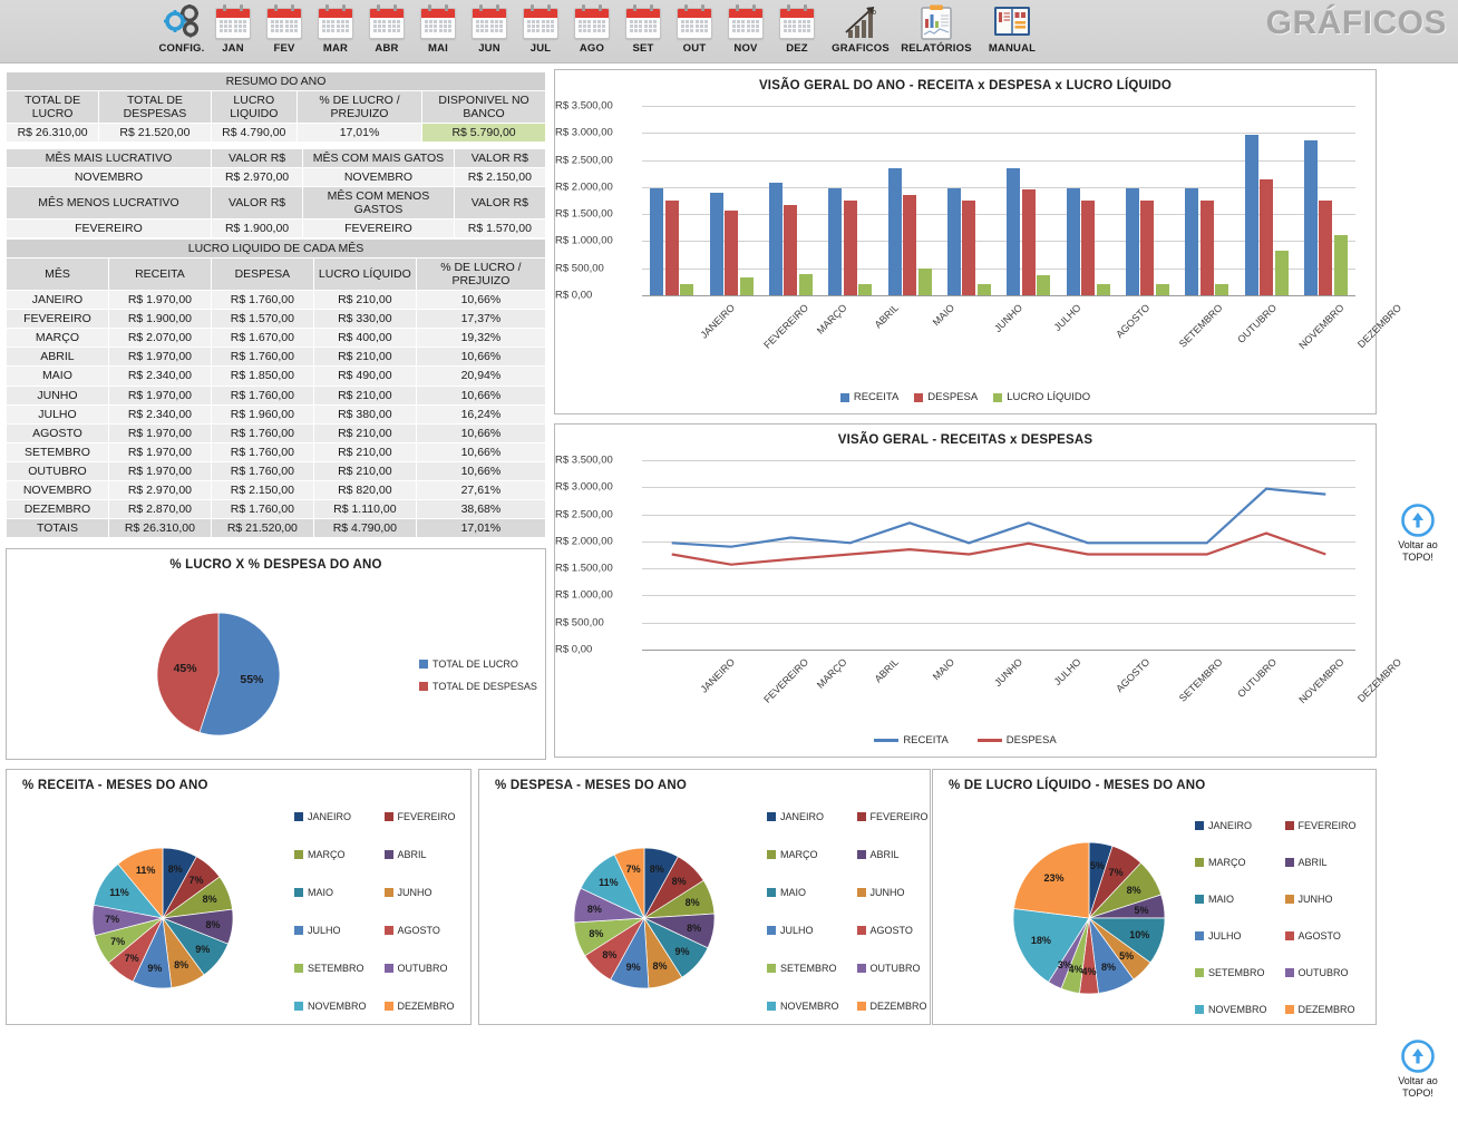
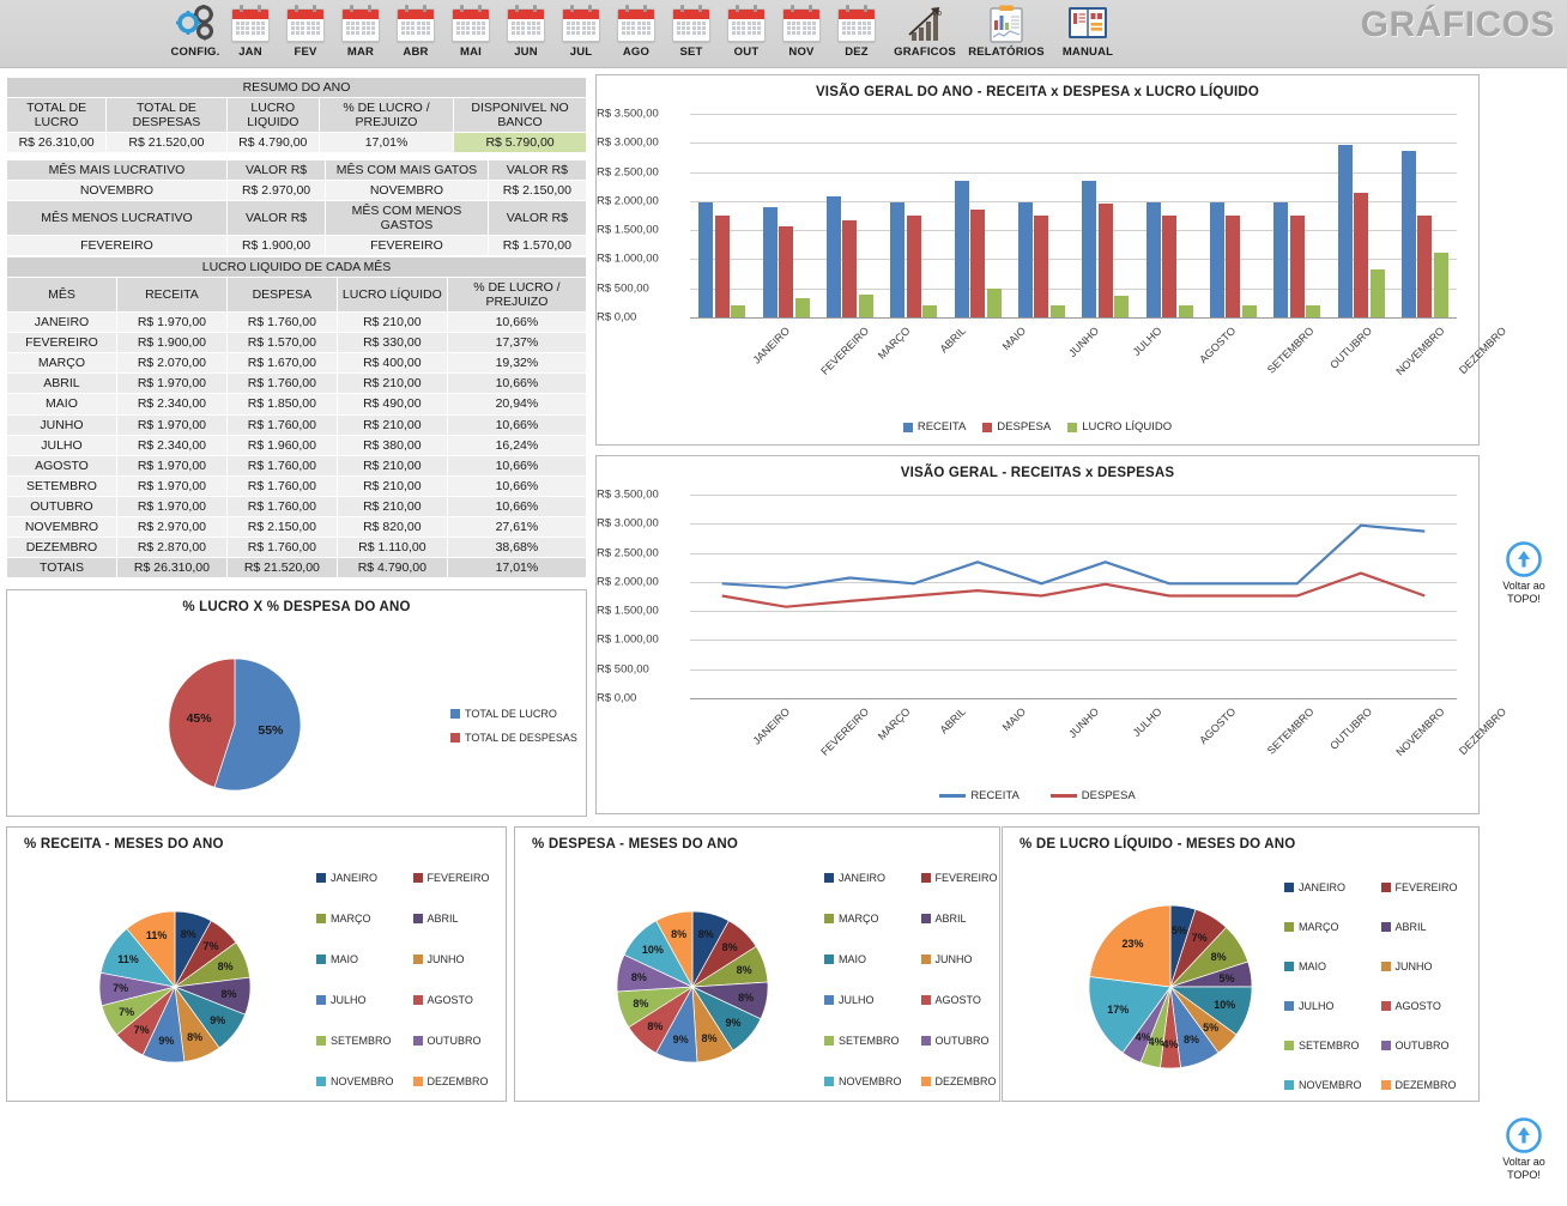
% DESPESA - MESES DO ANO/NOVEMBRO: 11% -> 10%
% DESPESA - MESES DO ANO/DEZEMBRO: 7% -> 8%
% DE LUCRO LÍQUIDO - MESES DO ANO/OUTUBRO: 3% -> 4%
% DE LUCRO LÍQUIDO - MESES DO ANO/NOVEMBRO: 18% -> 17%
